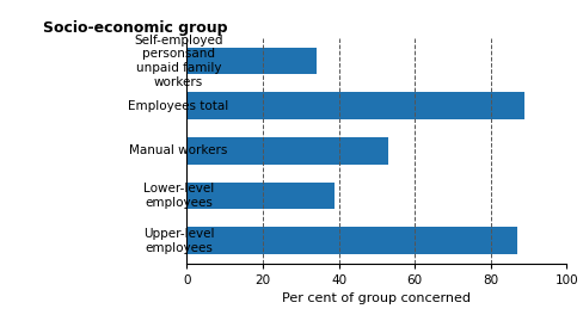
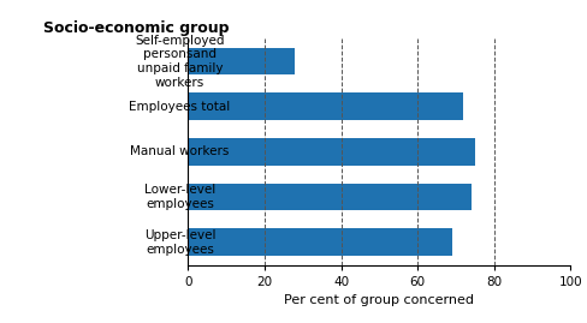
Self-employed personsand unpaid family workers: 34 -> 28
Employees total: 89 -> 72
Manual workers: 53 -> 75
Lower-level employees: 39 -> 74
Upper-level employees: 87 -> 69
